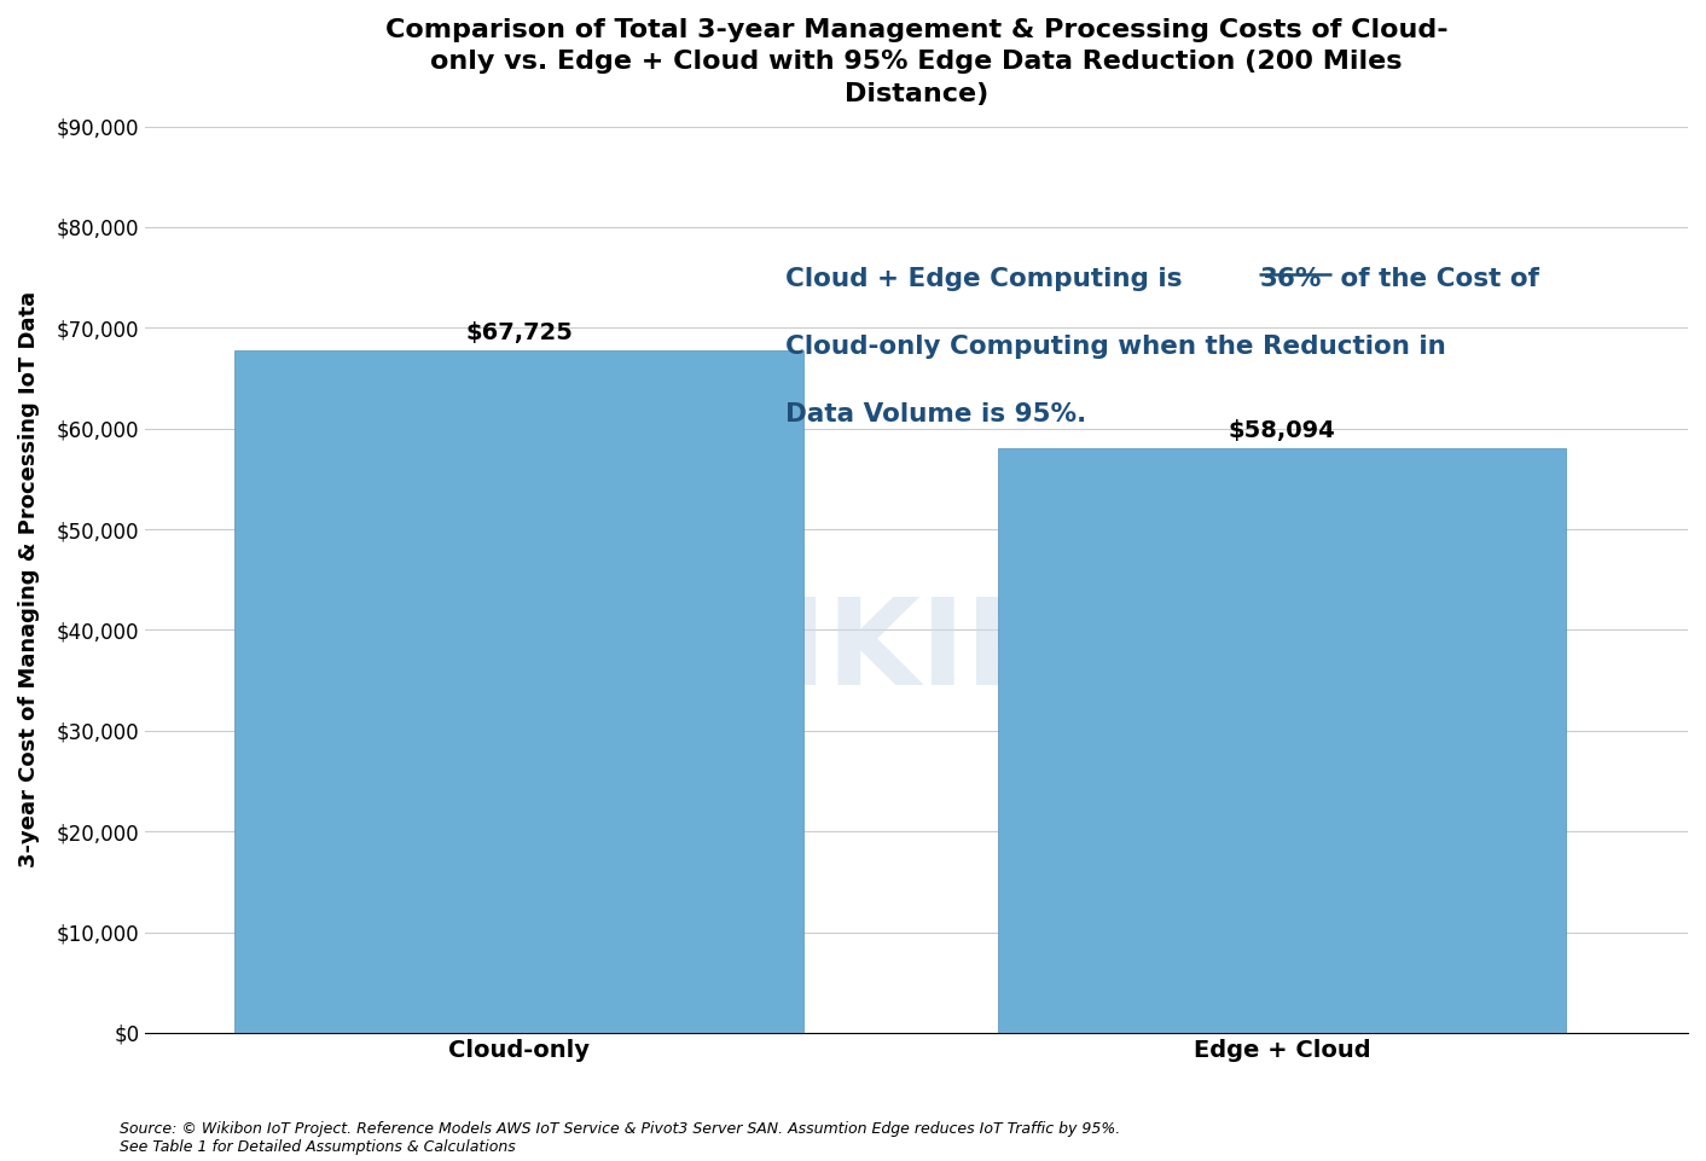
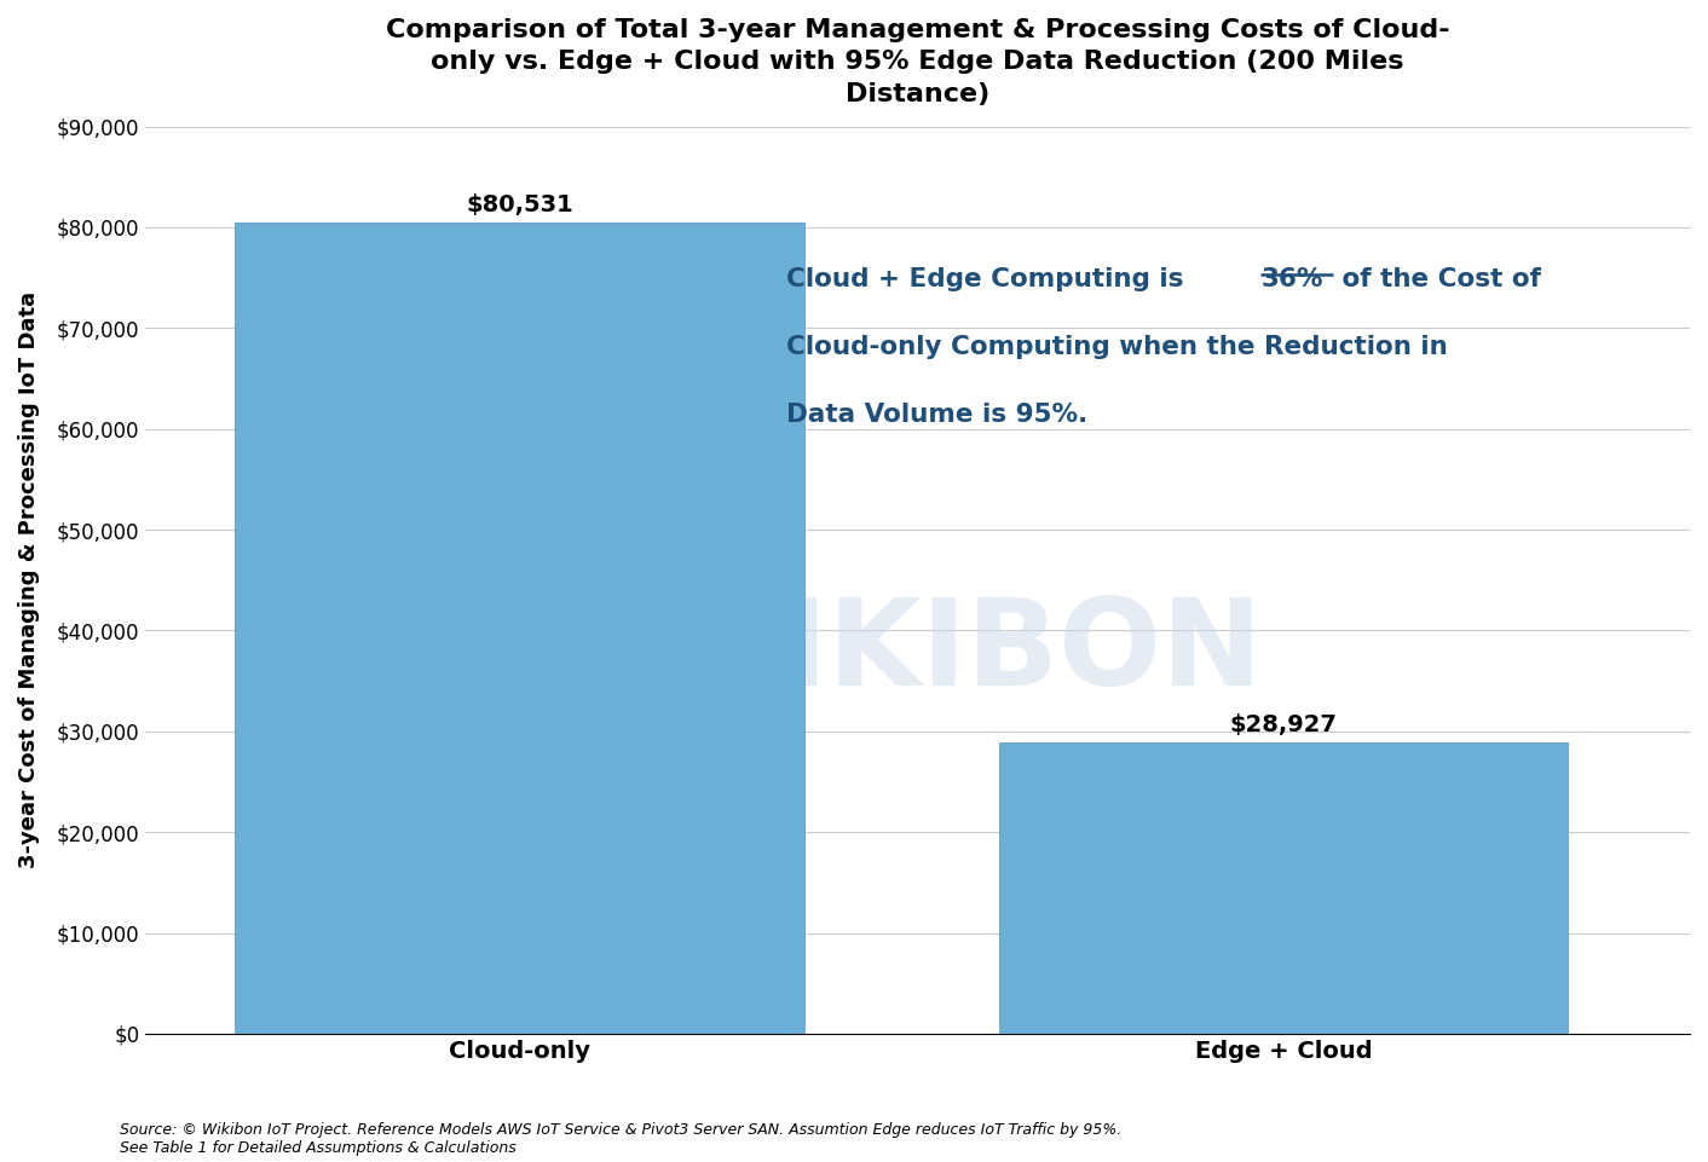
Cloud-only: $67,725 -> $80,531
Edge + Cloud: $58,094 -> $28,927
